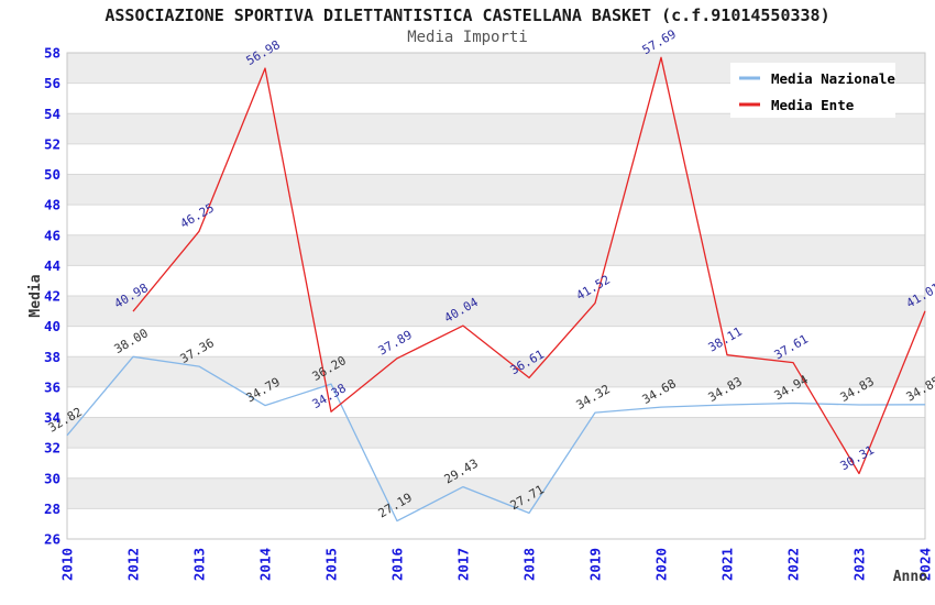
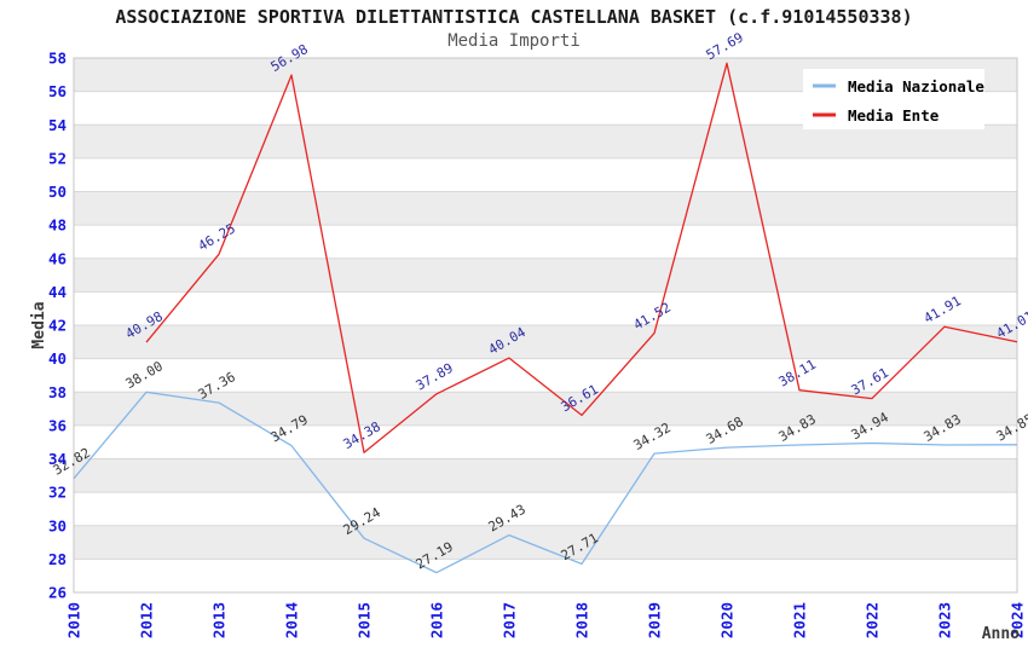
Media Nazionale/2015: 36.20 -> 29.24
Media Ente/2023: 30.31 -> 41.91
